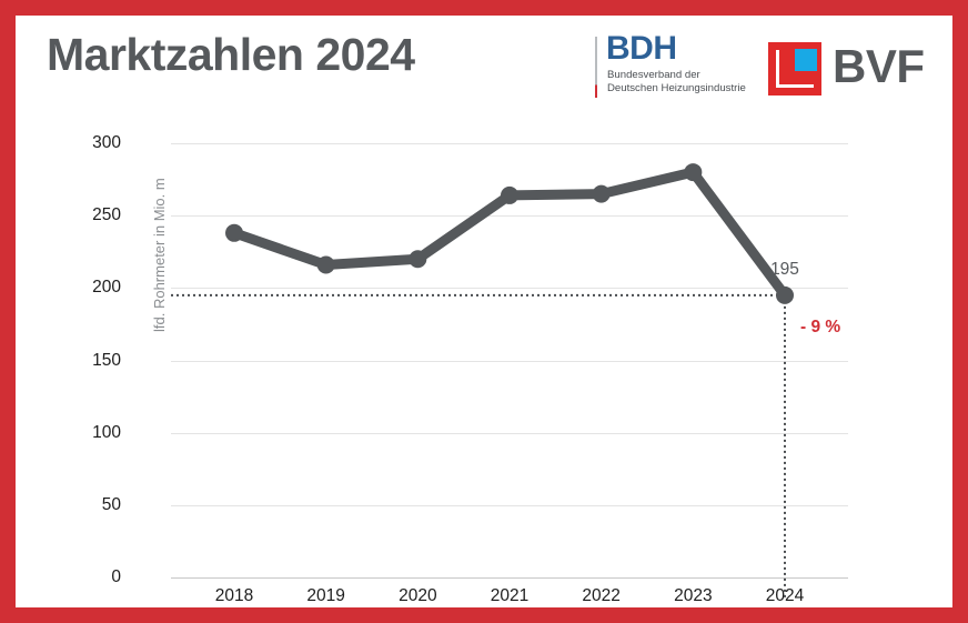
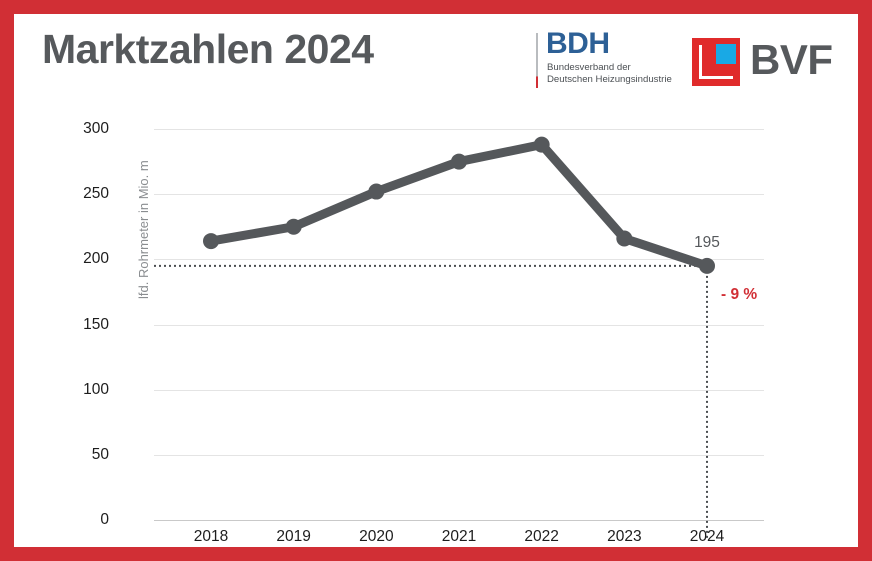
2018: 238 -> 214
2019: 216 -> 225
2020: 220 -> 252
2021: 264 -> 275
2022: 265 -> 288
2023: 280 -> 216
